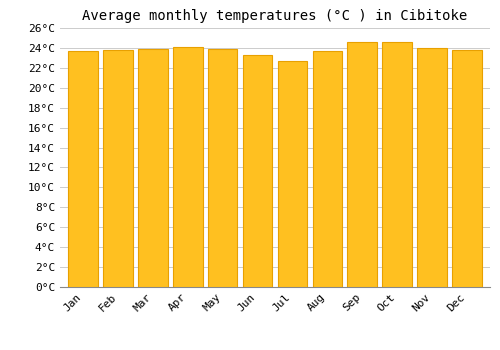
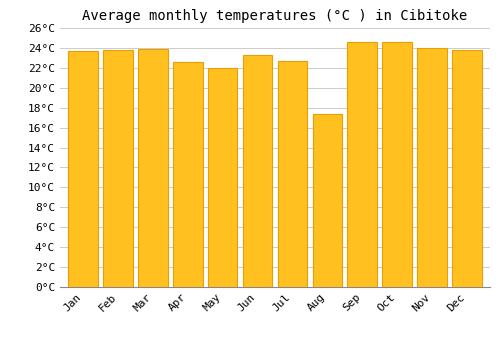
Apr: 24.1°C -> 22.6°C
May: 23.9°C -> 22.0°C
Aug: 23.7°C -> 17.4°C
